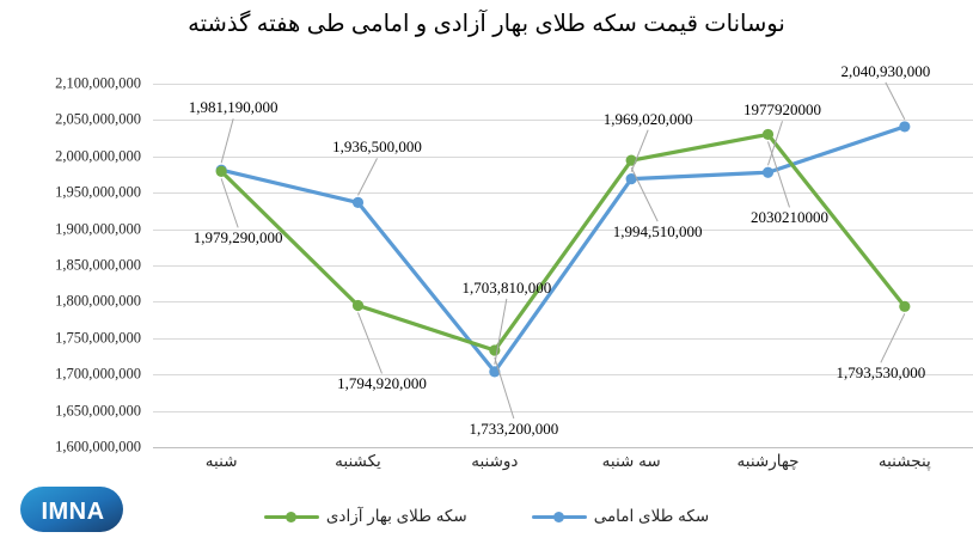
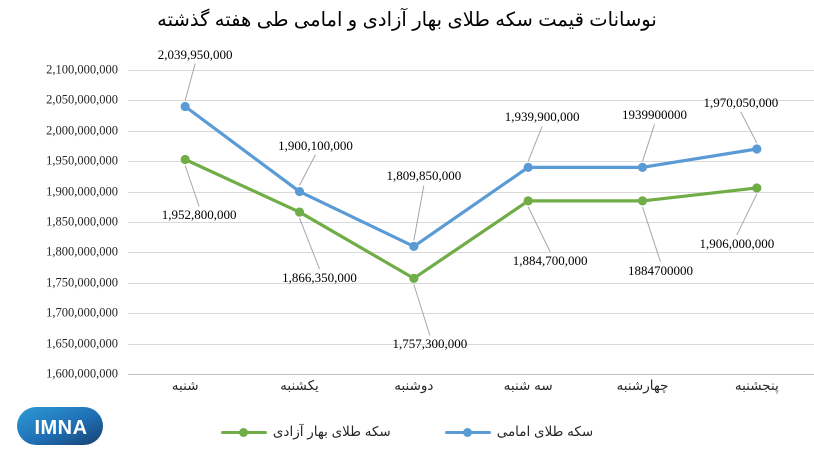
سکه طلای امامی/شنبه: 1,981,190,000 -> 2,039,950,000
سکه طلای بهار آزادی/شنبه: 1,979,290,000 -> 1,952,800,000
سکه طلای امامی/یکشنبه: 1,936,500,000 -> 1,900,100,000
سکه طلای بهار آزادی/یکشنبه: 1,794,920,000 -> 1,866,350,000
سکه طلای امامی/دوشنبه: 1,703,810,000 -> 1,809,850,000
سکه طلای بهار آزادی/دوشنبه: 1,733,200,000 -> 1,757,300,000
سکه طلای امامی/سه شنبه: 1,969,020,000 -> 1,939,900,000
سکه طلای بهار آزادی/سه شنبه: 1,994,510,000 -> 1,884,700,000
سکه طلای امامی/چهارشنبه: 1977920000 -> 1939900000
سکه طلای بهار آزادی/چهارشنبه: 2030210000 -> 1884700000
سکه طلای امامی/پنجشنبه: 2,040,930,000 -> 1,970,050,000
سکه طلای بهار آزادی/پنجشنبه: 1,793,530,000 -> 1,906,000,000
